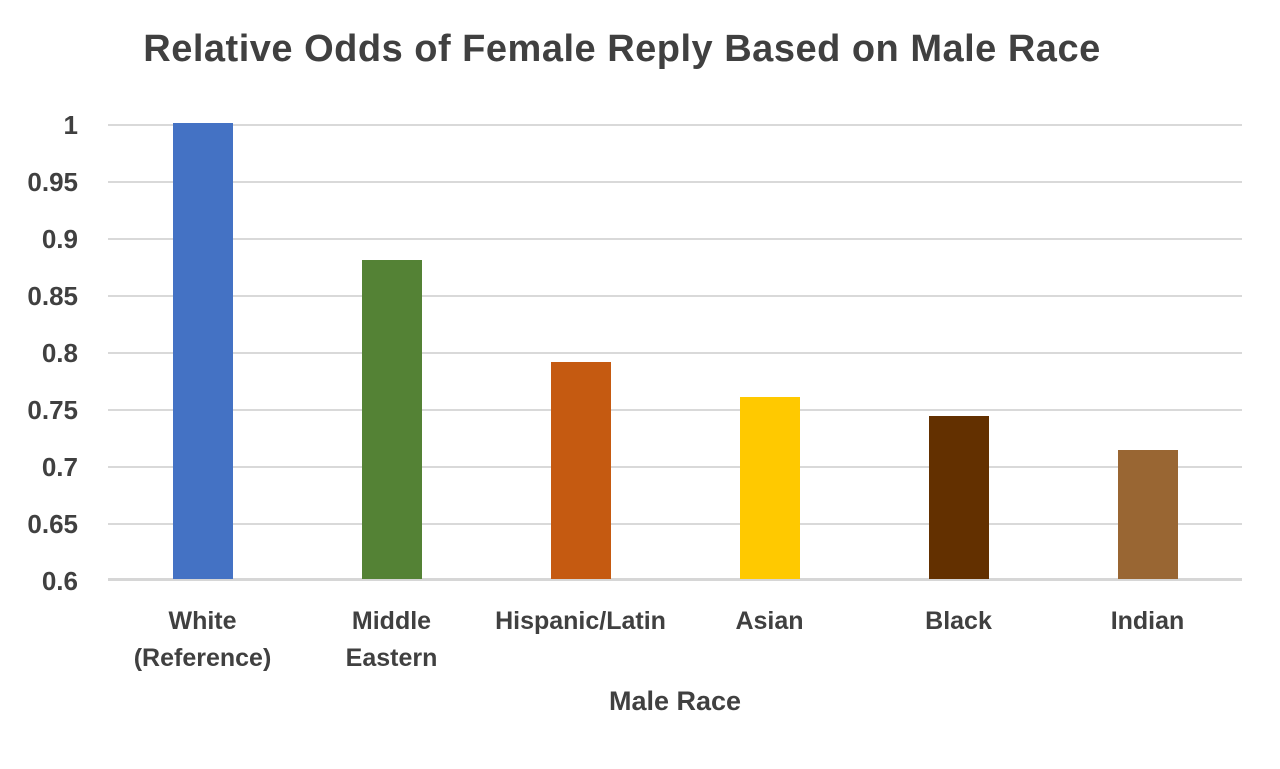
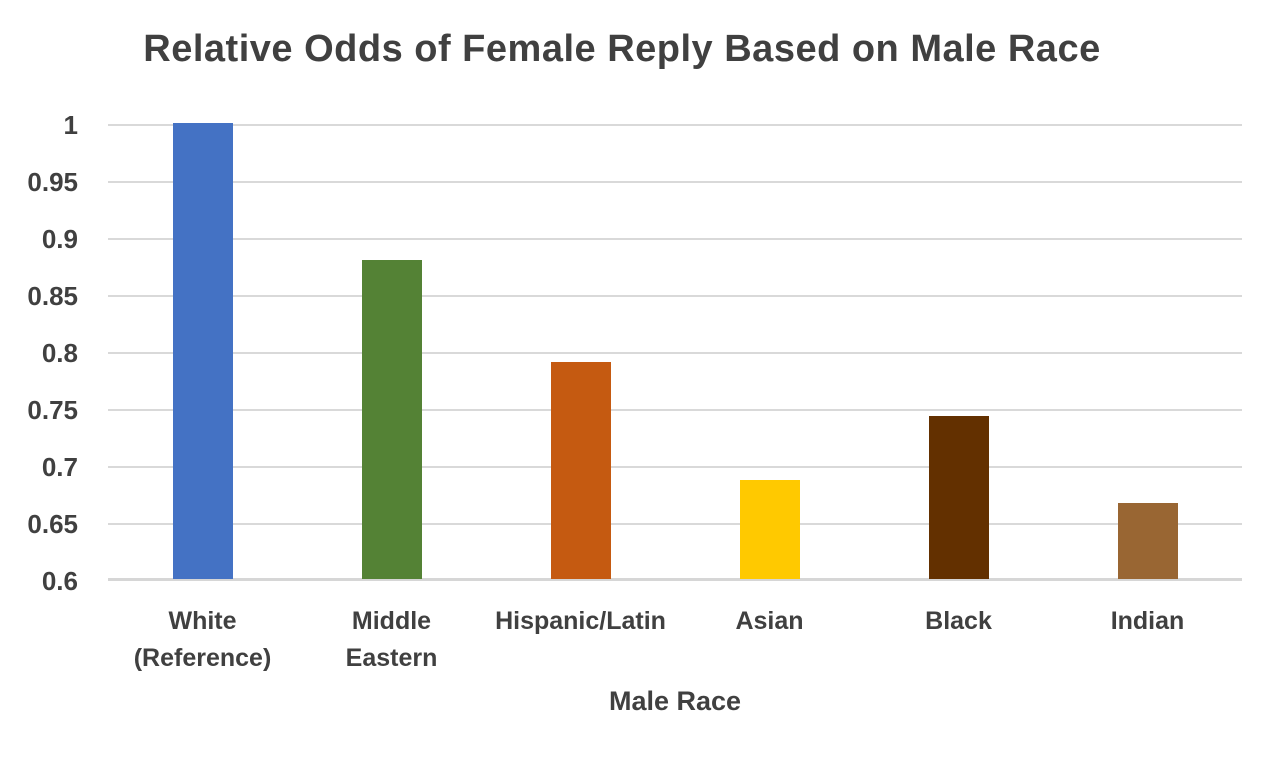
Asian: 0.760 -> 0.687
Indian: 0.713 -> 0.667
